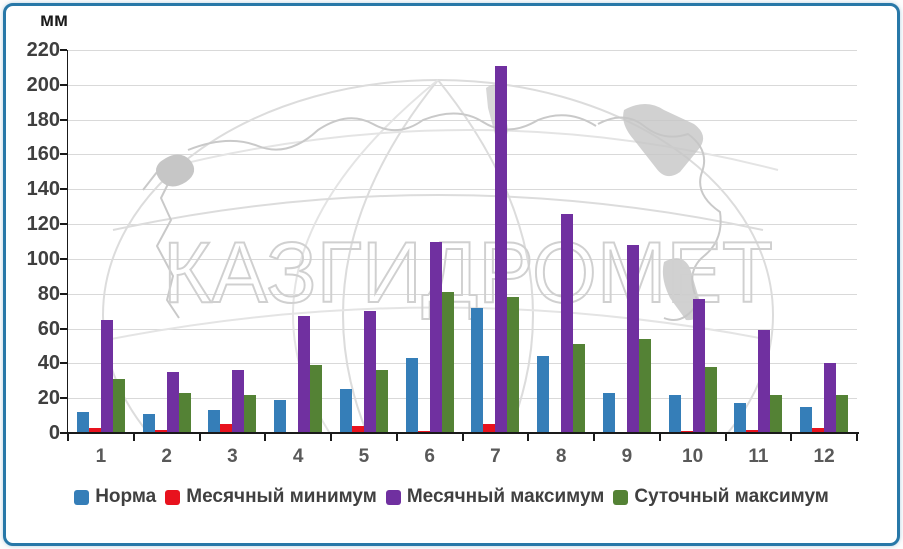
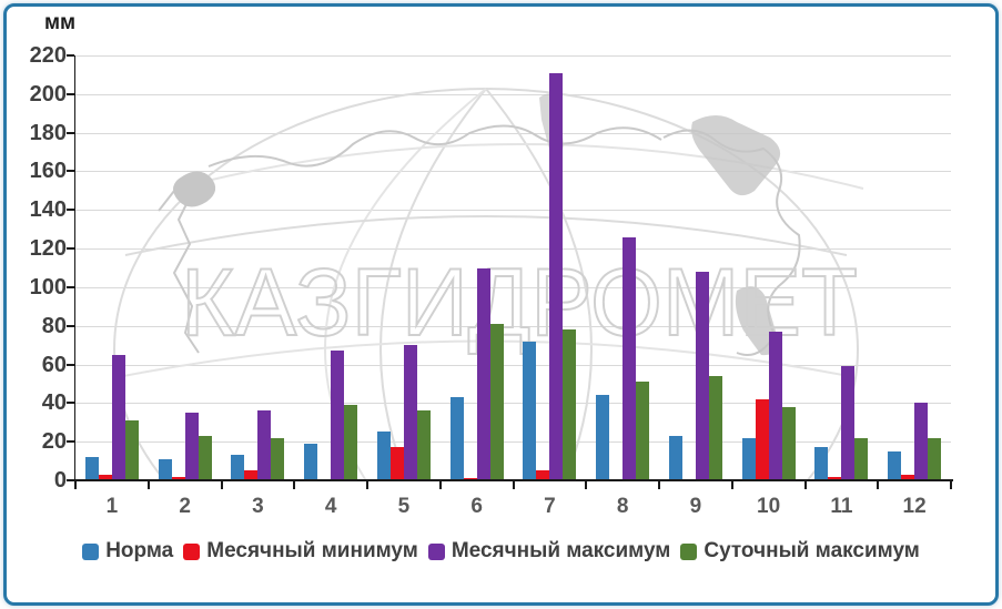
Месячный минимум/5: 4 -> 17
Месячный минимум/10: 1 -> 42
